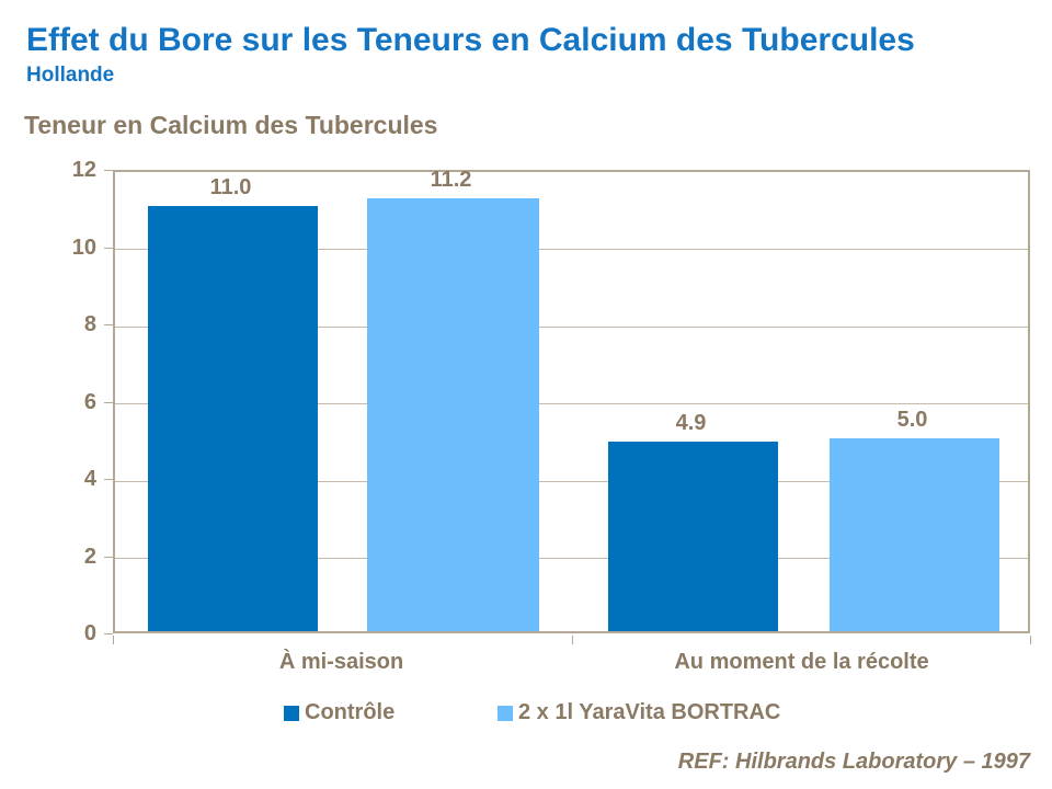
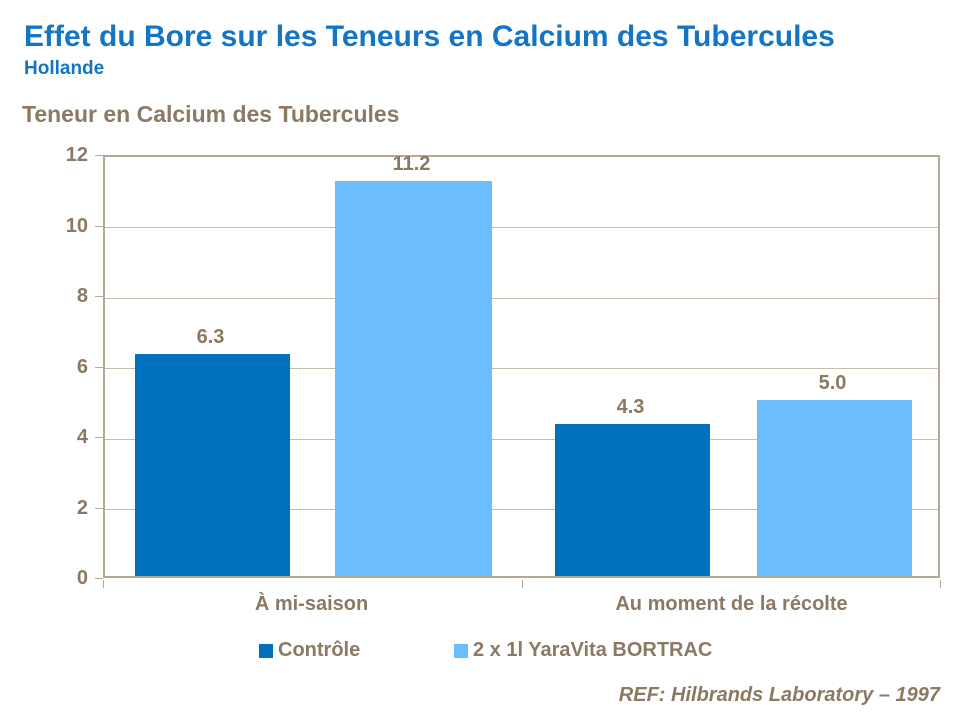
Contrôle/À mi-saison: 11.0 -> 6.3
Contrôle/Au moment de la récolte: 4.9 -> 4.3
